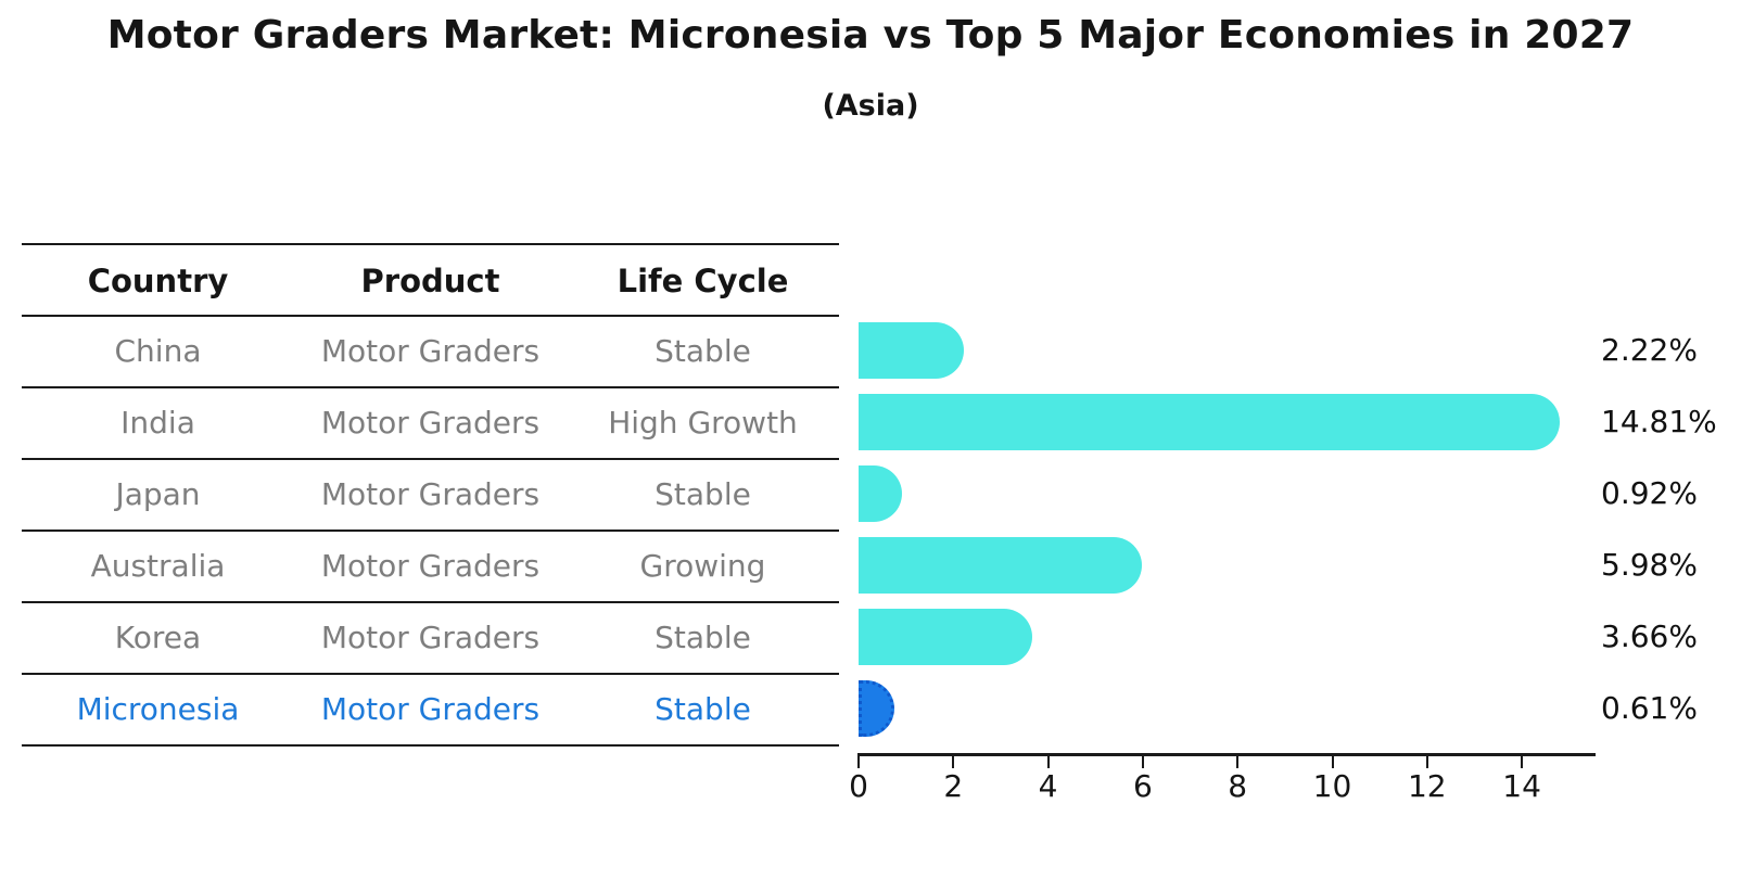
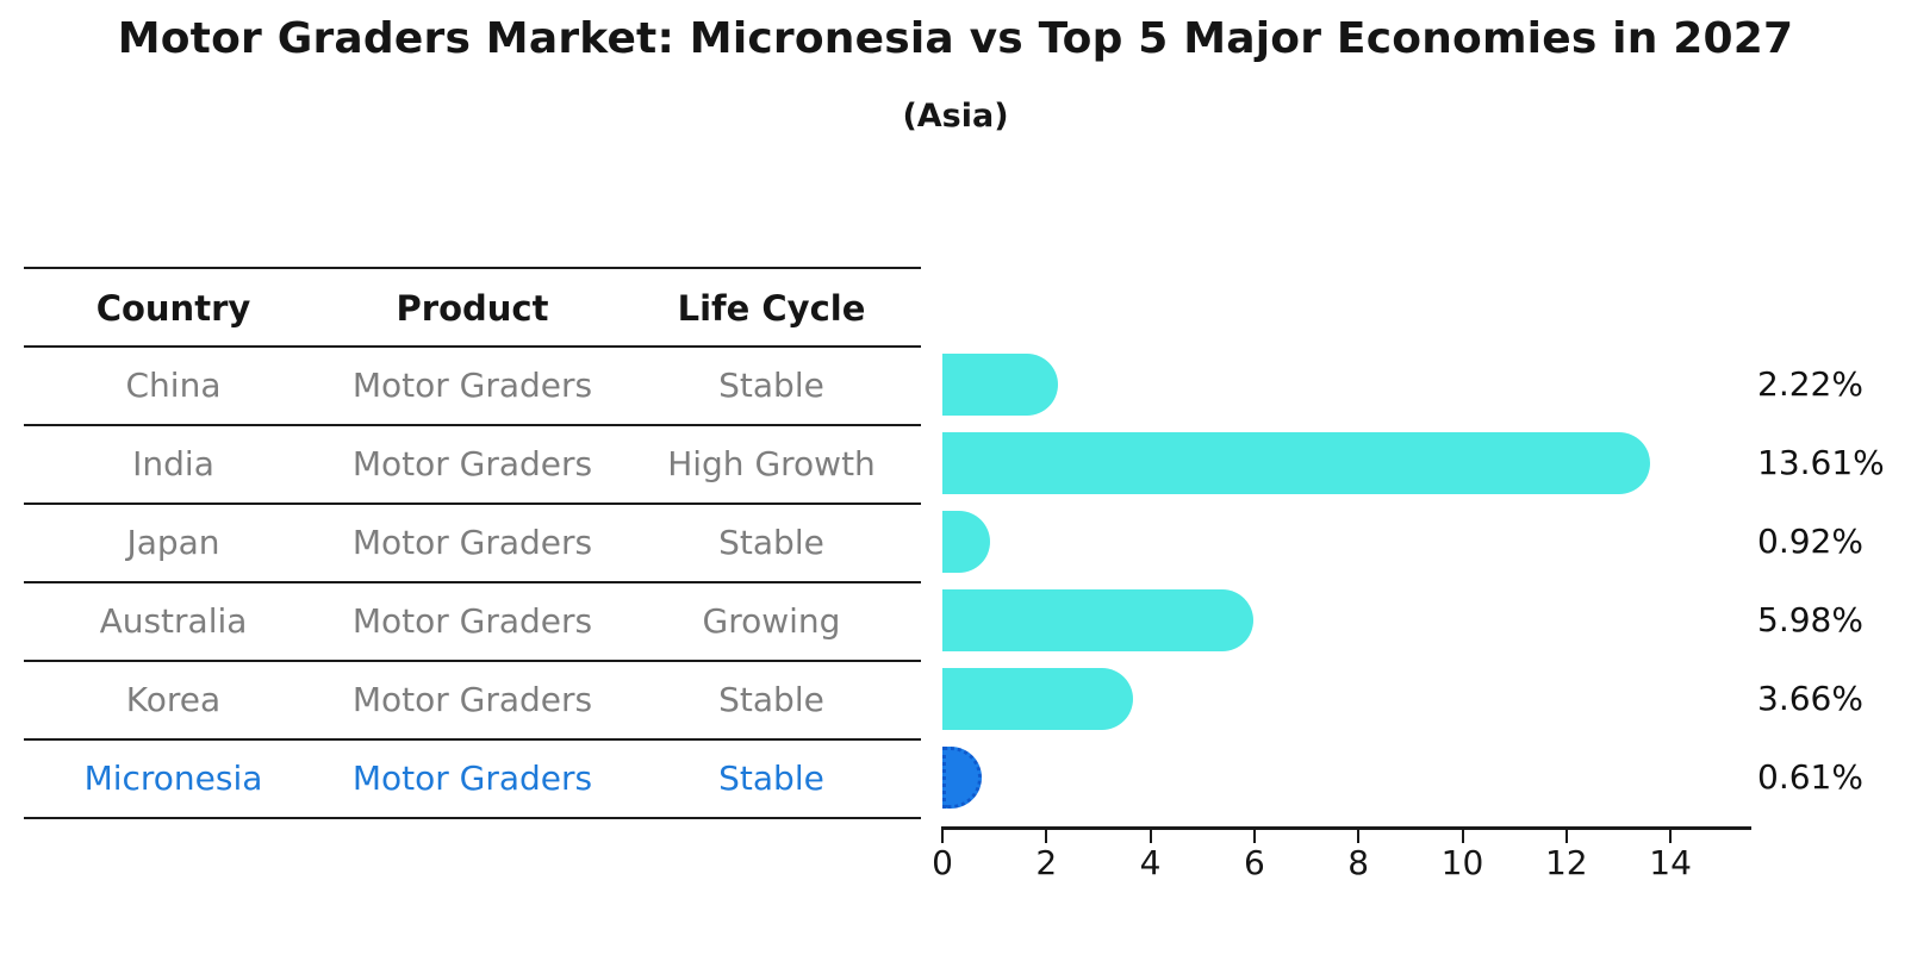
India: 14.81% -> 13.61%
